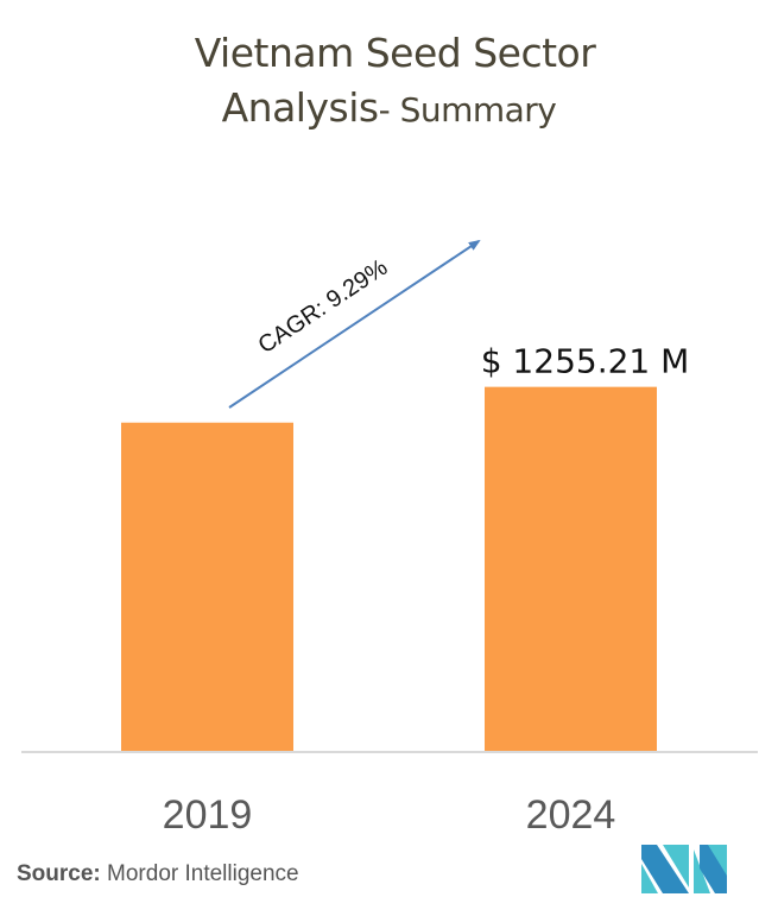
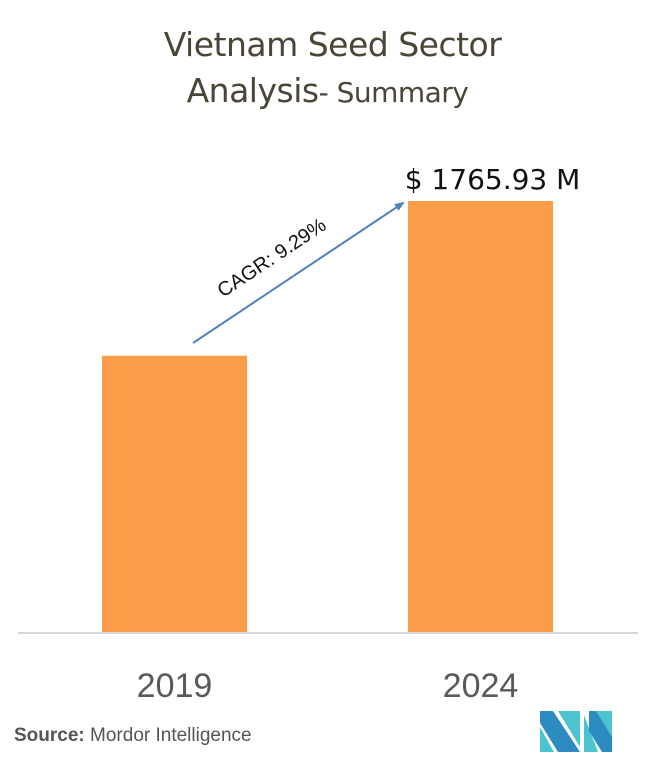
2024: 1255.21 -> 1765.93
